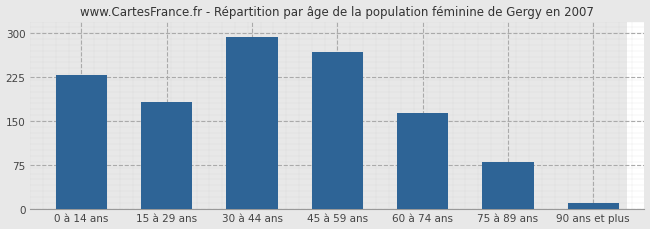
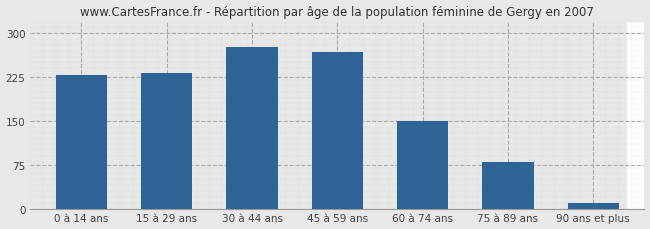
15 à 29 ans: 182 -> 232
30 à 44 ans: 293 -> 276
60 à 74 ans: 163 -> 150
